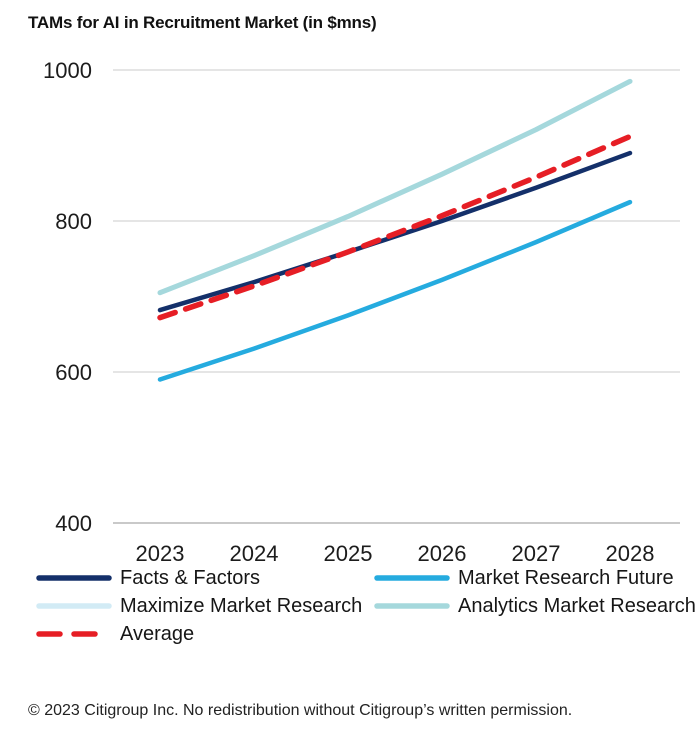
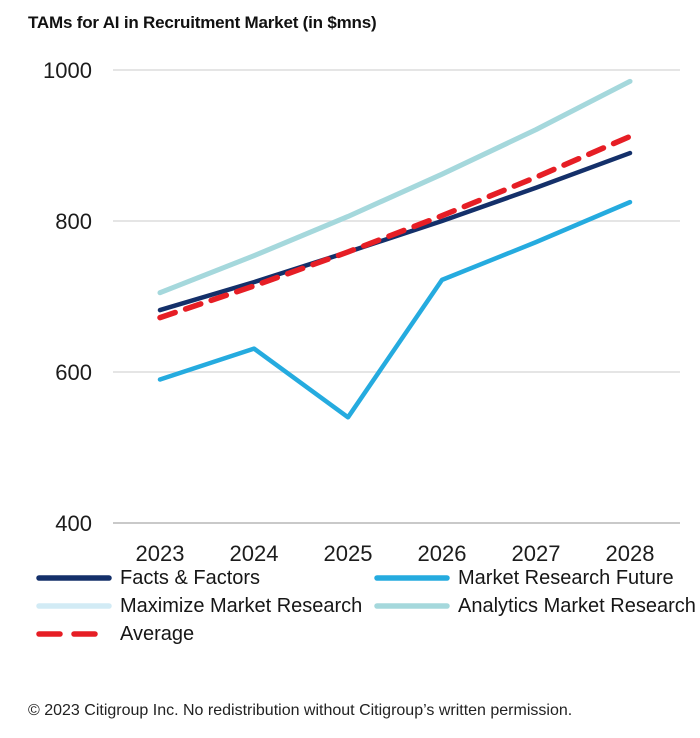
Market Research Future/2025: 680 -> 540
